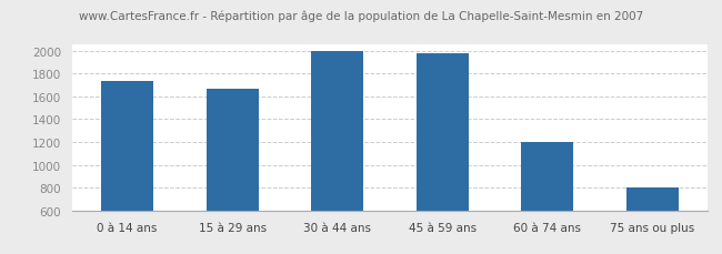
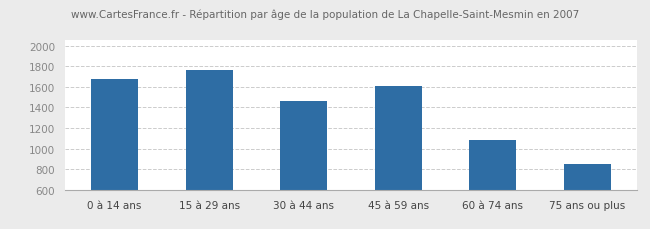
0 à 14 ans: 1740 -> 1680
15 à 29 ans: 1660 -> 1760
30 à 44 ans: 2000 -> 1460
45 à 59 ans: 1980 -> 1610
60 à 74 ans: 1200 -> 1080
75 ans ou plus: 800 -> 850
